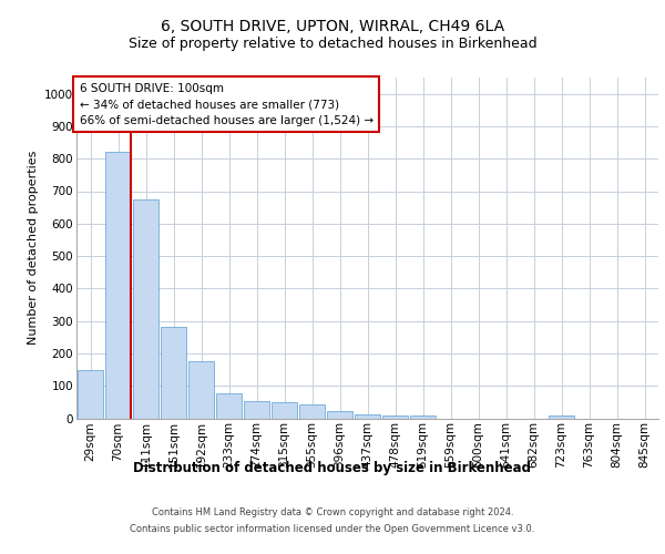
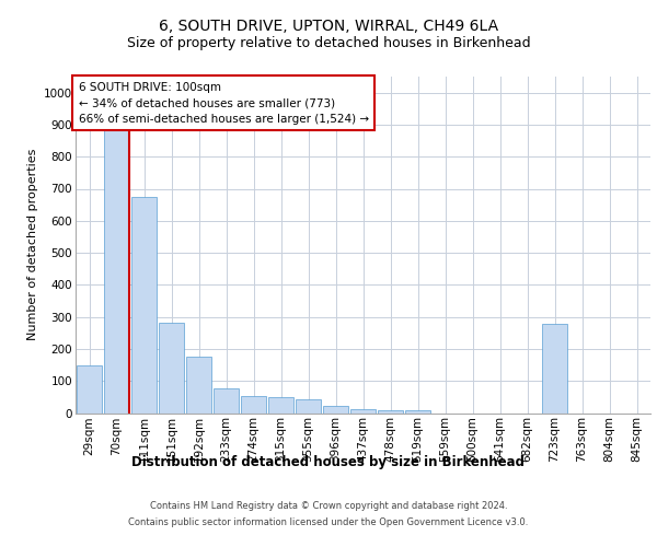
70sqm: 820 -> 885
723sqm: 10 -> 280
